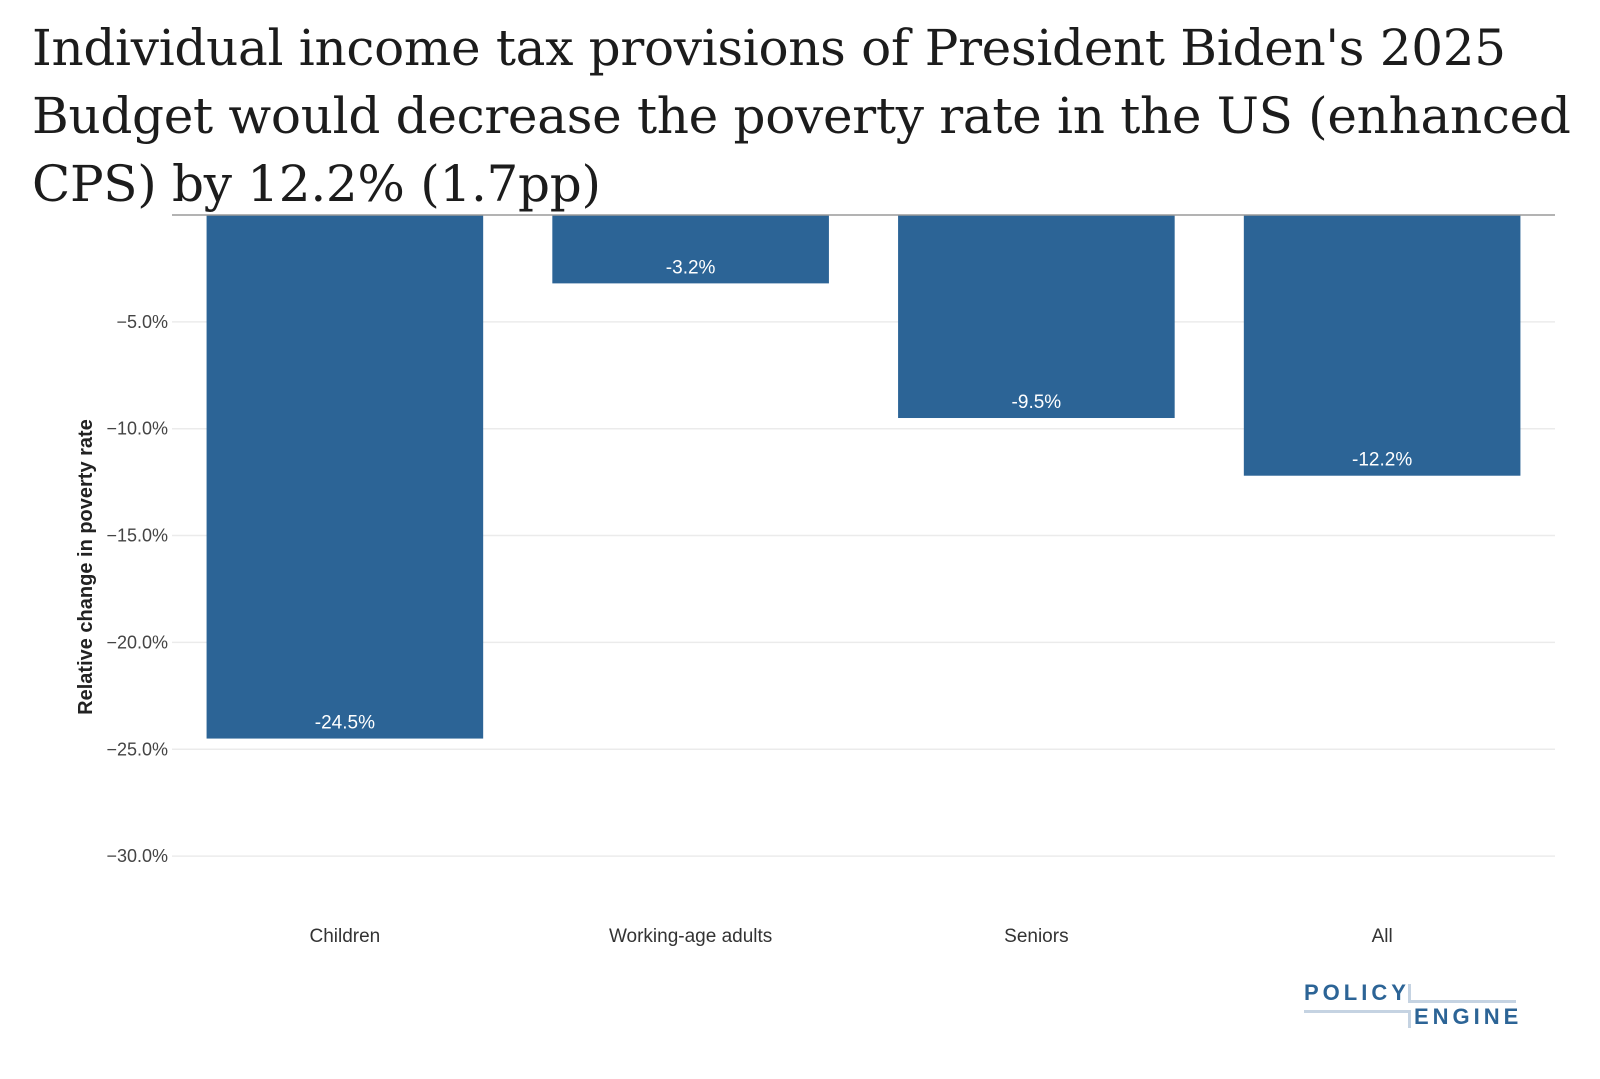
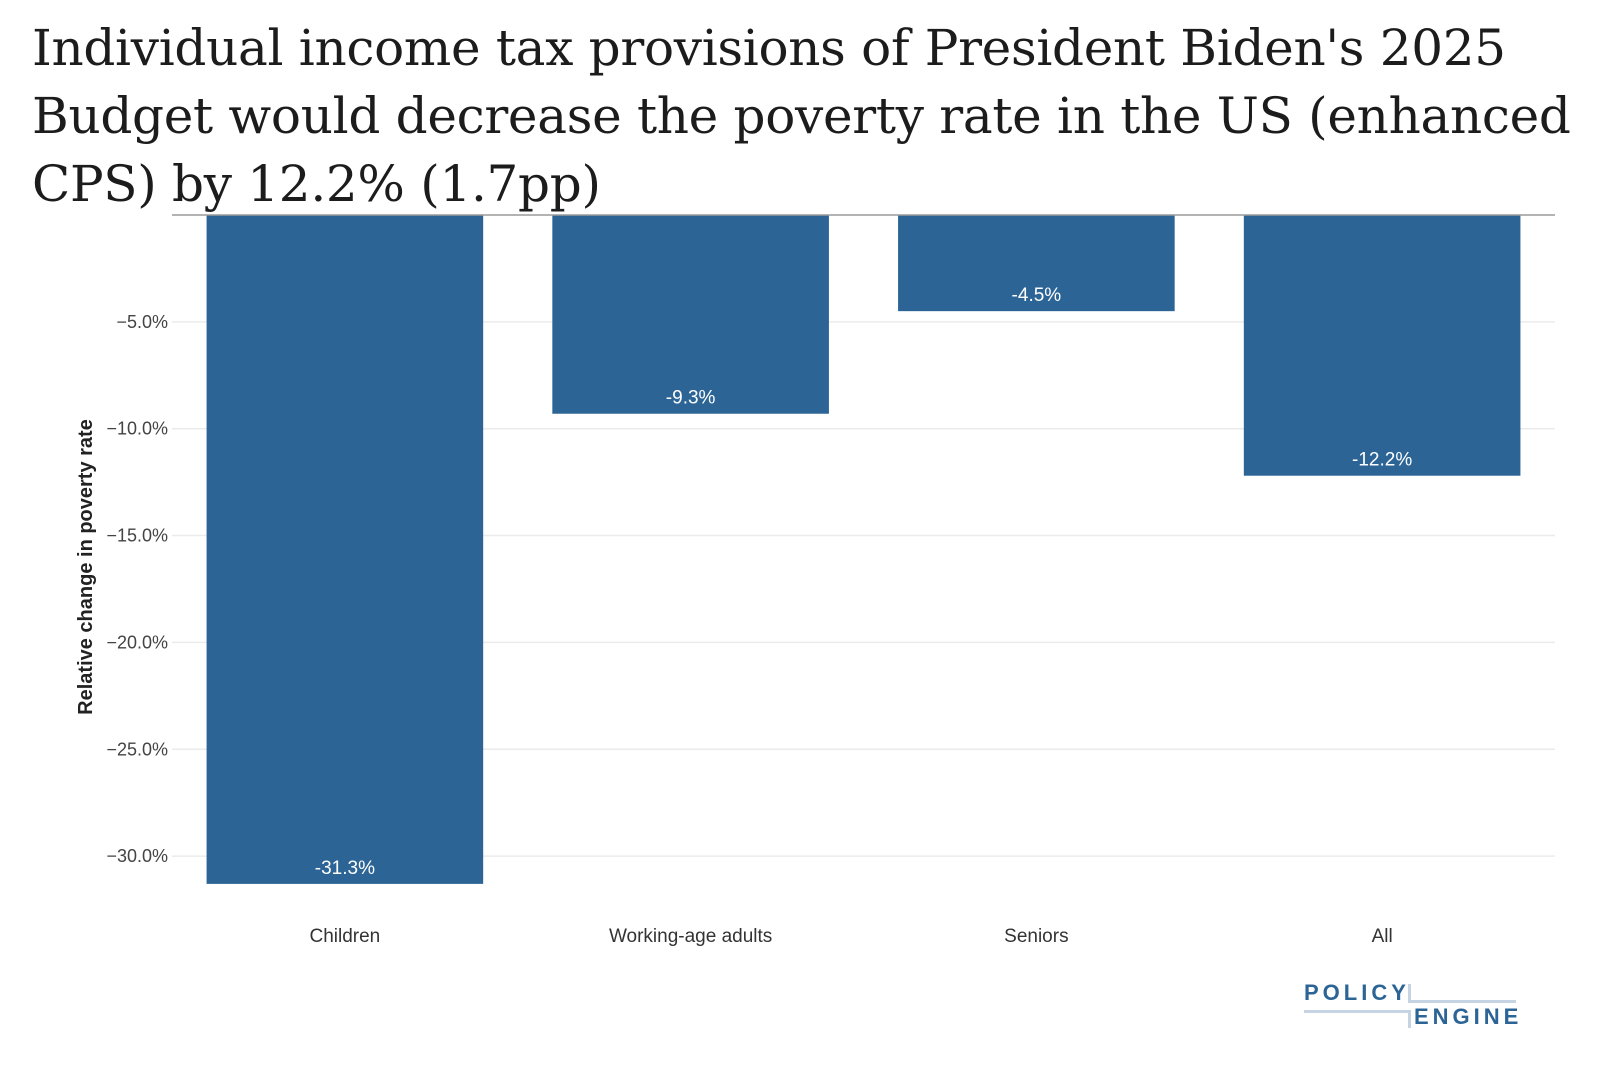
Children: -24.5% -> -31.3%
Working-age adults: -3.2% -> -9.3%
Seniors: -9.5% -> -4.5%
